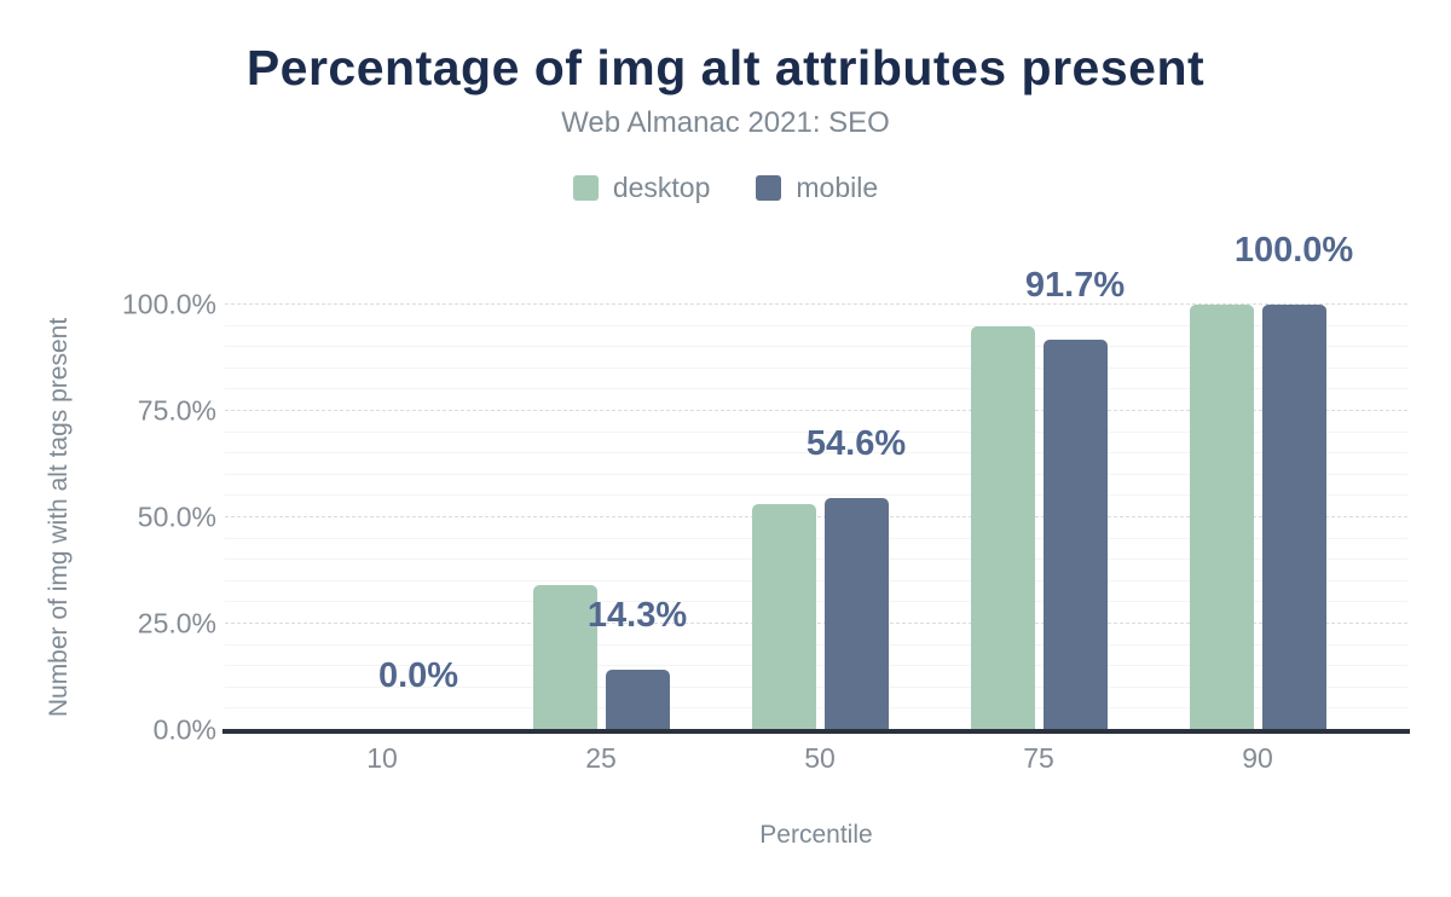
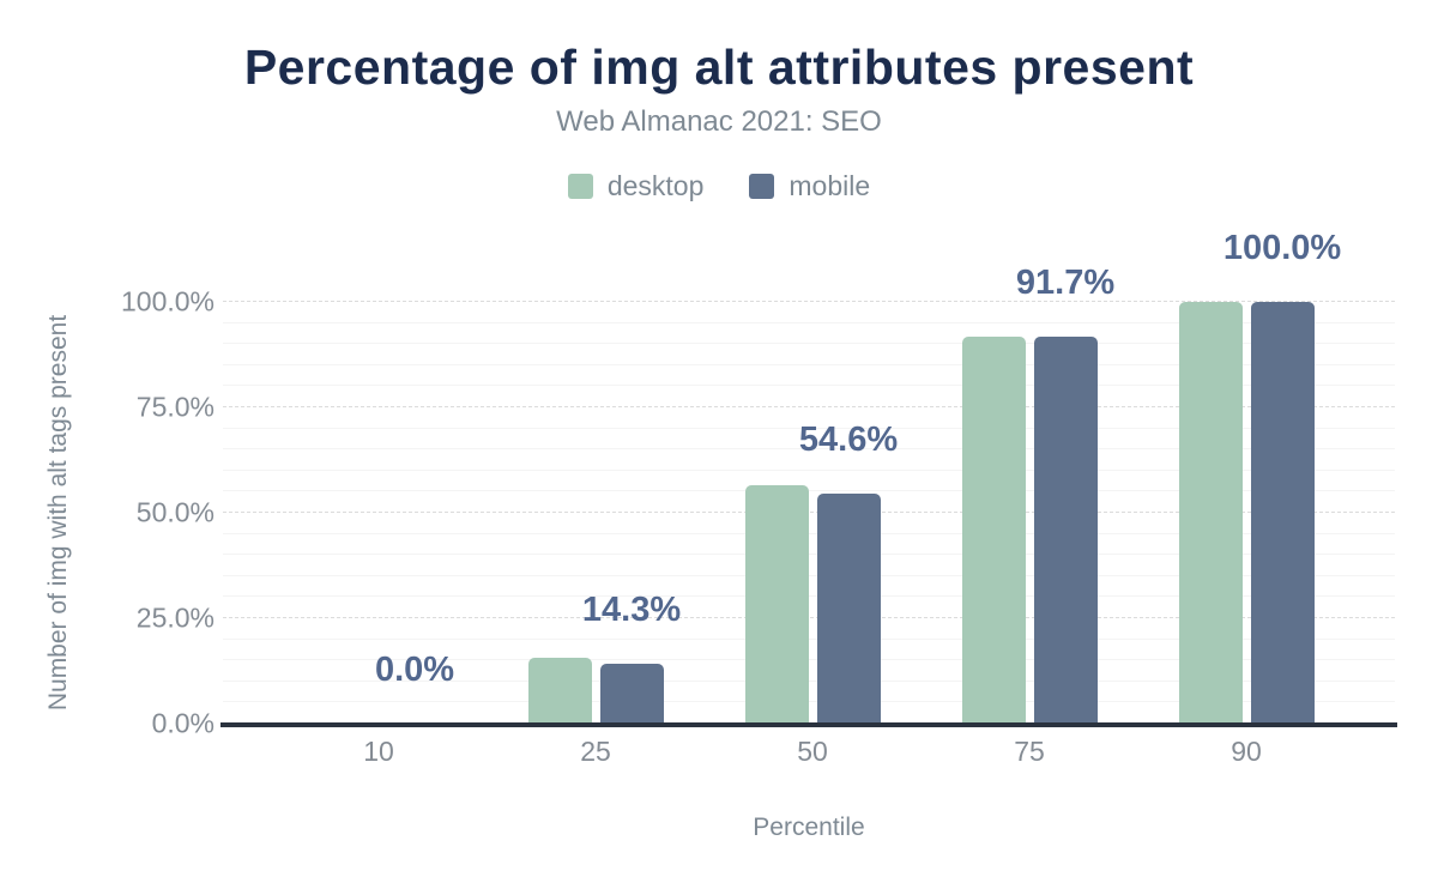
desktop/25: 34% -> 16%
desktop/50: 53% -> 56%
desktop/75: 95% -> 92%
